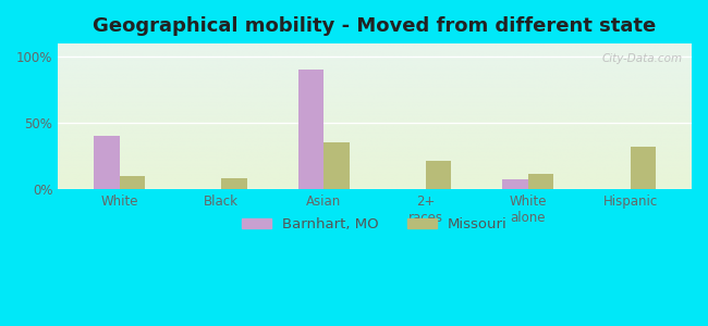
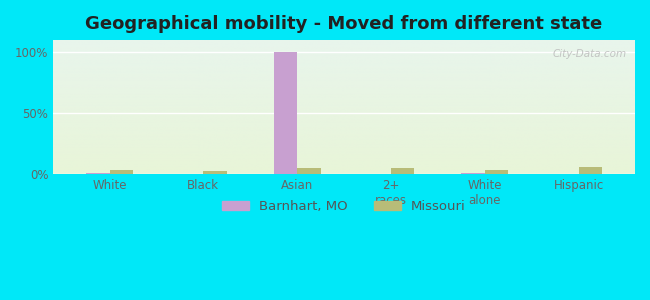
Barnhart, MO/White: 40% -> 0%
Missouri/White: 10% -> 4%
Missouri/Black: 8% -> 2%
Barnhart, MO/Asian: 90% -> 100%
Missouri/Asian: 35% -> 5%
Missouri/2+ races: 21% -> 4%
Barnhart, MO/White alone: 7% -> 0%
Missouri/White alone: 11% -> 3%
Missouri/Hispanic: 32% -> 6%
